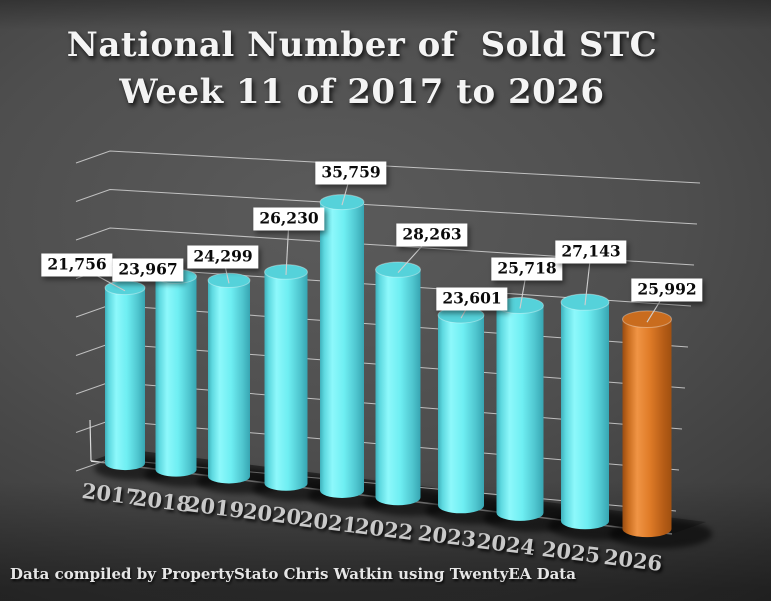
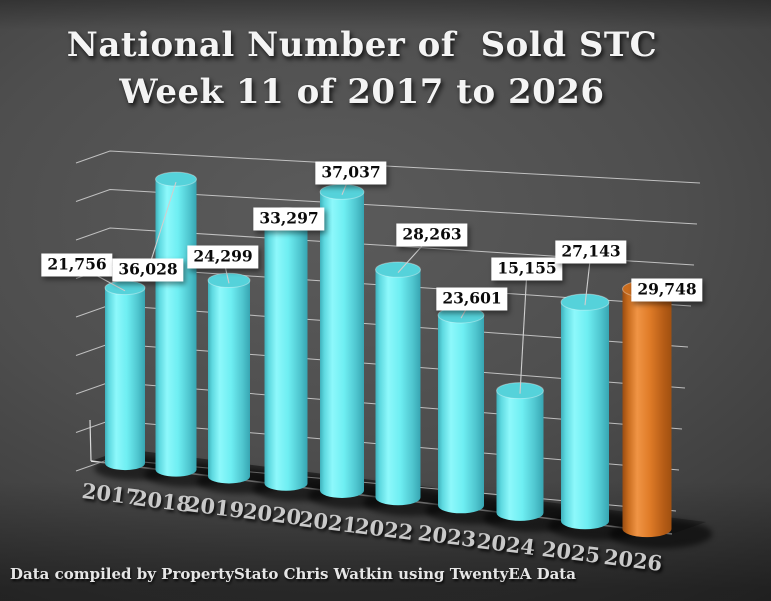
2018: 23,967 -> 36,028
2020: 26,230 -> 33,297
2021: 35,759 -> 37,037
2024: 25,718 -> 15,155
2026: 25,992 -> 29,748
